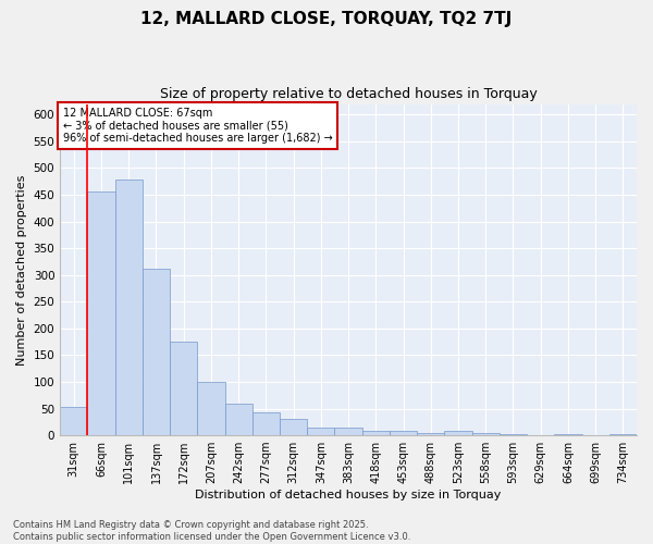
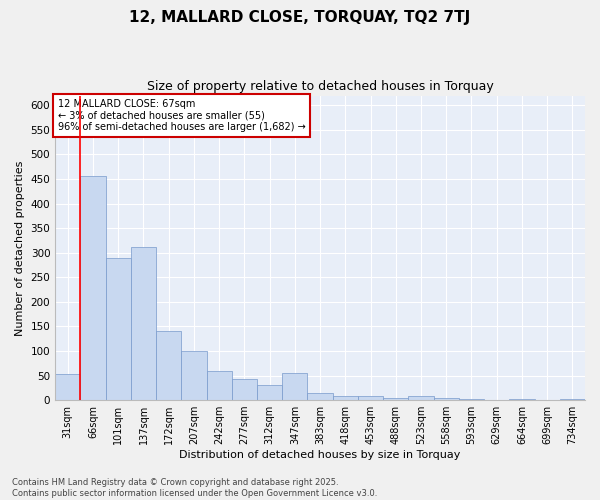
101sqm: 478 -> 290
172sqm: 175 -> 140
347sqm: 15 -> 55
